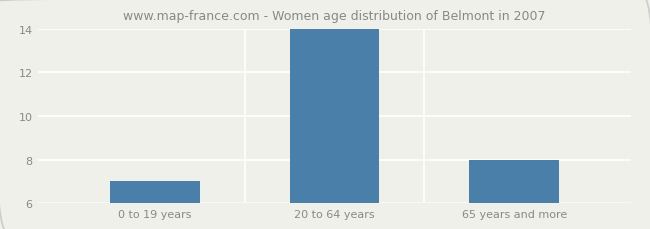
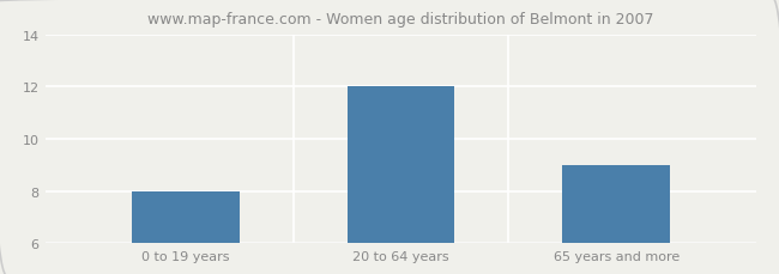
0 to 19 years: 7 -> 8
20 to 64 years: 14 -> 12
65 years and more: 8 -> 9
